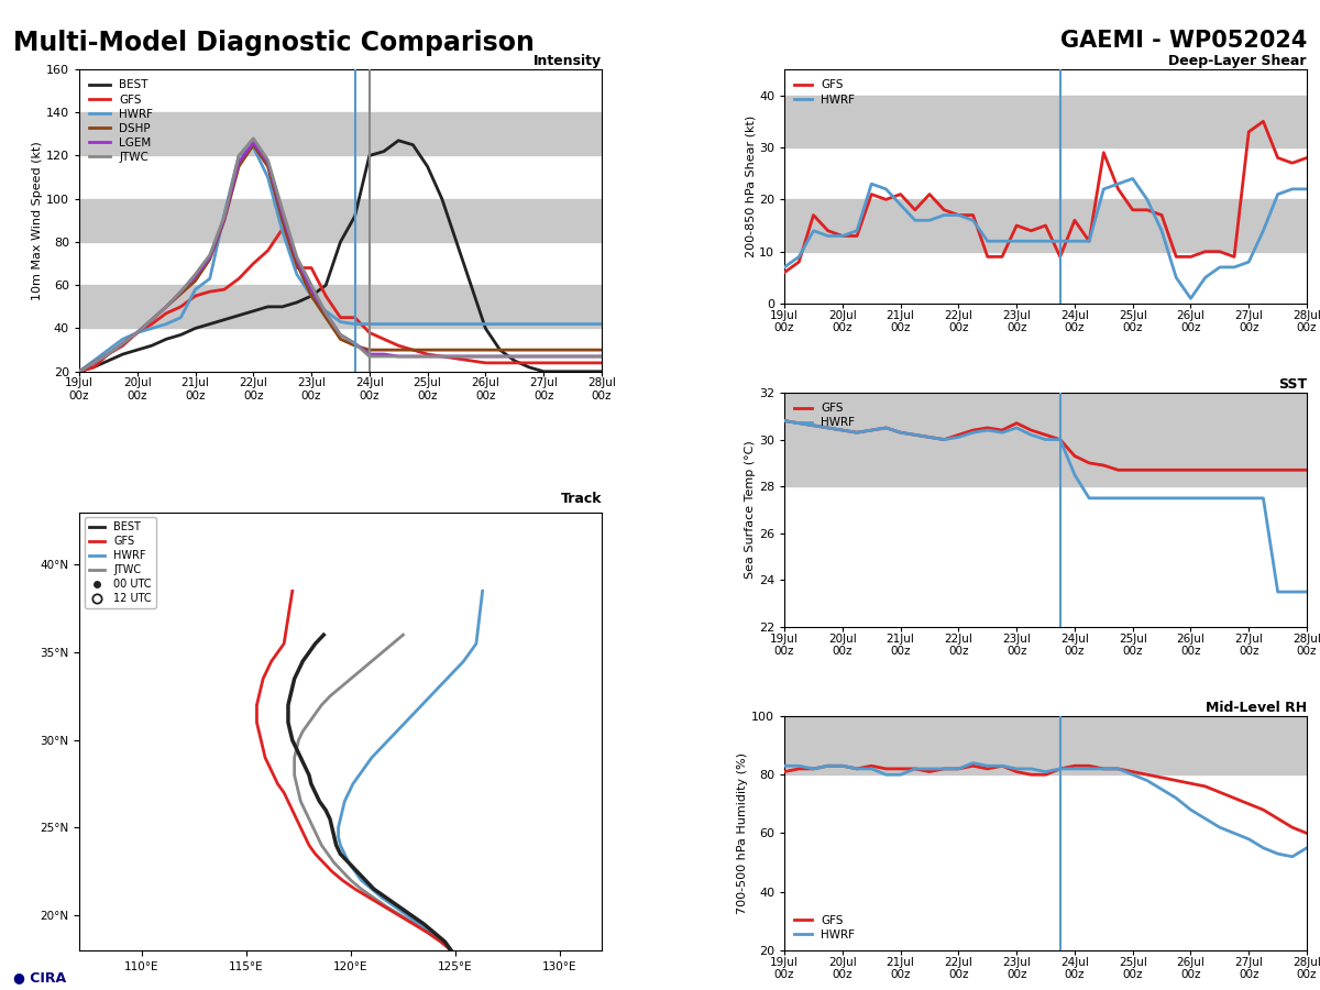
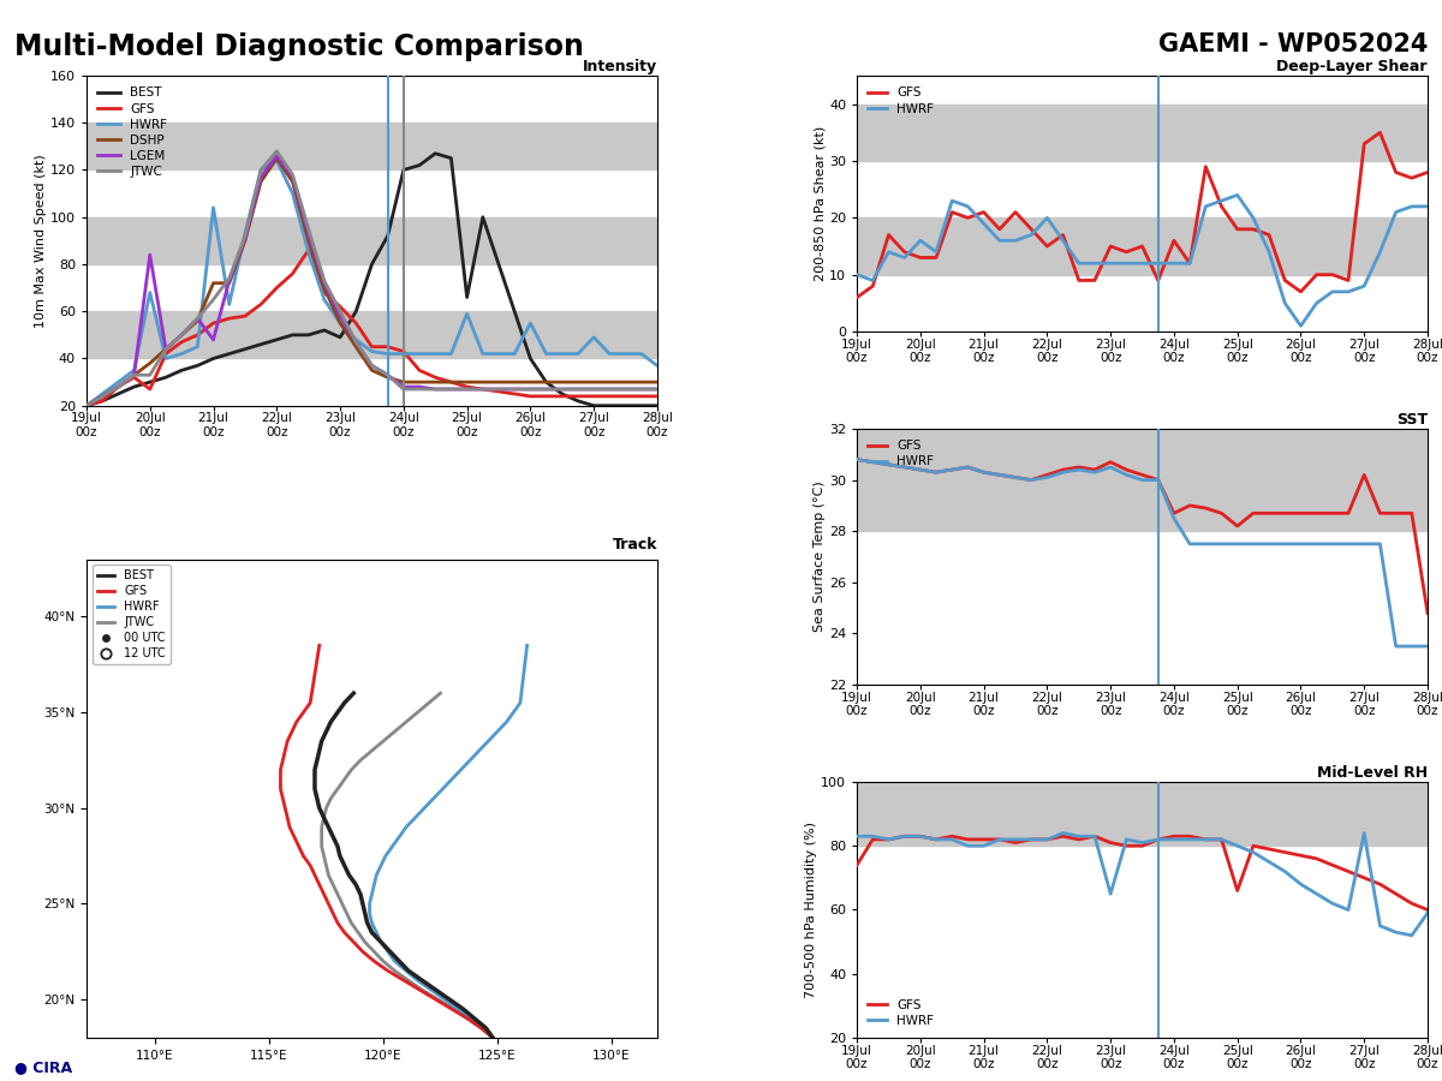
Intensity/GFS/20Jul 00z: 38 -> 27
Intensity/HWRF/20Jul 00z: 38 -> 68
Intensity/LGEM/20Jul 00z: 38 -> 84
Intensity/JTWC/20Jul 00z: 38 -> 33
Intensity/HWRF/21Jul 00z: 58 -> 104
Intensity/DSHP/21Jul 00z: 62 -> 72
Intensity/LGEM/21Jul 00z: 64 -> 48
Intensity/BEST/23Jul 00z: 55 -> 49
Intensity/GFS/23Jul 00z: 68 -> 62
Intensity/GFS/24Jul 00z: 38 -> 43
Intensity/BEST/25Jul 00z: 115 -> 66
Intensity/HWRF/25Jul 00z: 42 -> 59
Intensity/HWRF/26Jul 00z: 42 -> 55
Intensity/HWRF/27Jul 00z: 42 -> 49
Intensity/HWRF/28Jul 00z: 42 -> 37
Deep-Layer Shear/HWRF/19Jul 00z: 7 -> 10
Deep-Layer Shear/HWRF/20Jul 00z: 13 -> 16
Deep-Layer Shear/GFS/22Jul 00z: 17 -> 15
Deep-Layer Shear/HWRF/22Jul 00z: 17 -> 20
Deep-Layer Shear/GFS/26Jul 00z: 9 -> 7
SST/GFS/24Jul 00z: 29.3 -> 28.7
SST/GFS/25Jul 00z: 28.7 -> 28.2
SST/GFS/27Jul 00z: 28.7 -> 30.2
SST/GFS/28Jul 00z: 28.7 -> 24.8
Mid-Level RH/GFS/19Jul 00z: 81 -> 74
Mid-Level RH/HWRF/23Jul 00z: 82 -> 65
Mid-Level RH/GFS/25Jul 00z: 81 -> 66
Mid-Level RH/HWRF/27Jul 00z: 58 -> 84
Mid-Level RH/HWRF/28Jul 00z: 55 -> 59
